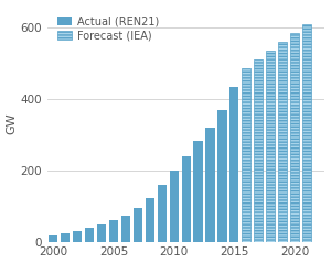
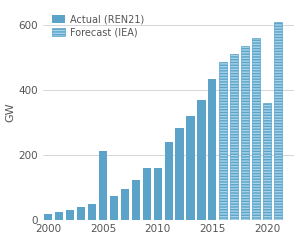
Actual (REN21)/2005: 59 -> 210
Actual (REN21)/2010: 198 -> 160
Forecast (IEA)/2020: 585 -> 360
